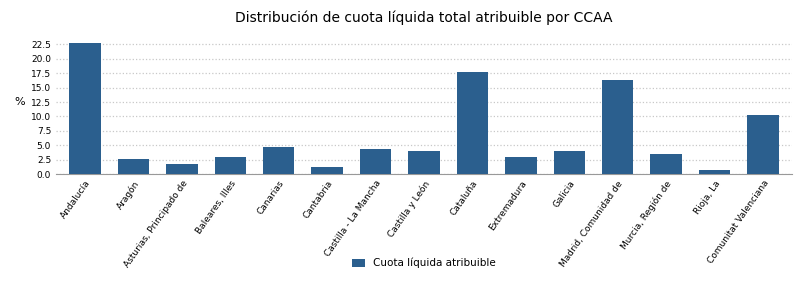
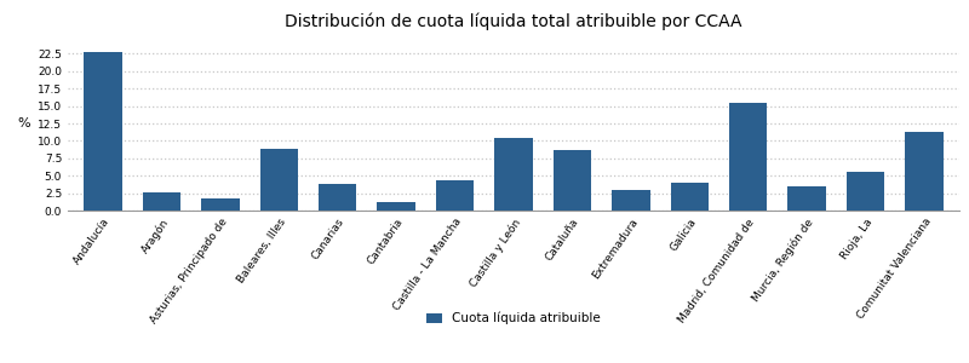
Baleares, Illes: 2.9 -> 8.8
Canarias: 4.7 -> 3.8
Castilla y León: 4.0 -> 10.4
Cataluña: 17.7 -> 8.6
Madrid, Comunidad de: 16.4 -> 15.4
Rioja, La: 0.8 -> 5.6
Comunitat Valenciana: 10.2 -> 11.2
